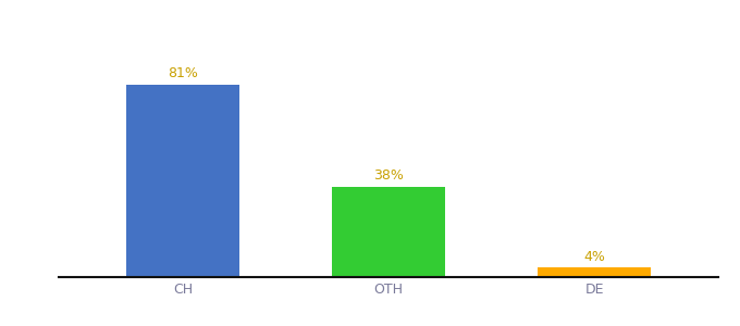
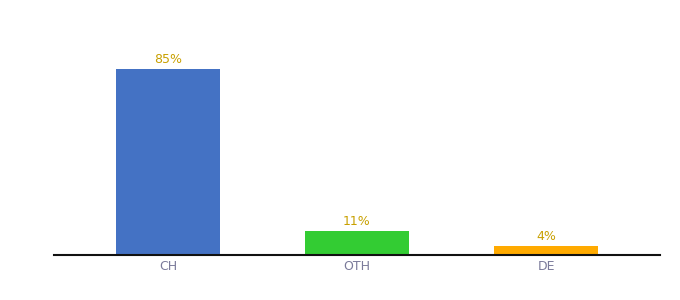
CH: 81% -> 85%
OTH: 38% -> 11%
